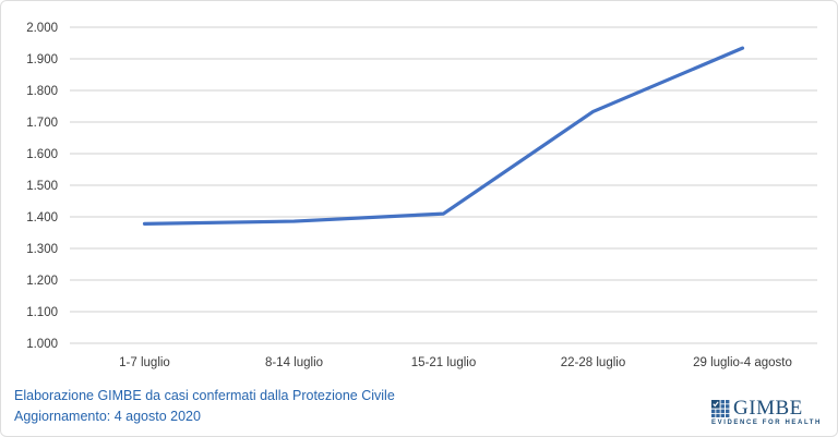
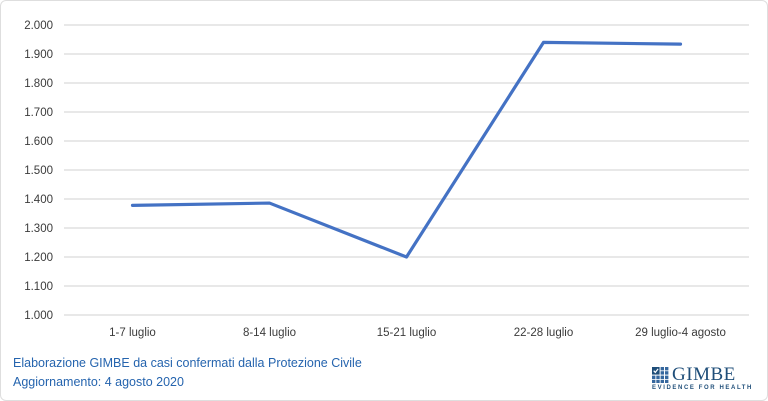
15-21 luglio: 1410 -> 1200
22-28 luglio: 1730 -> 1940
